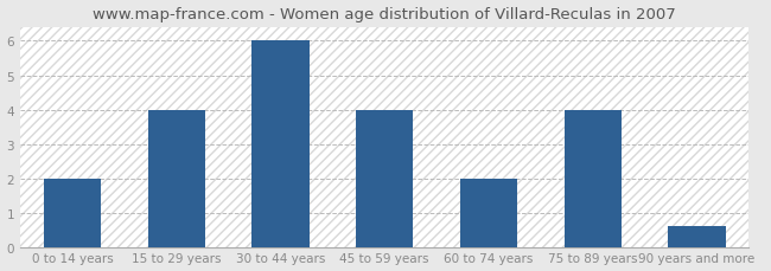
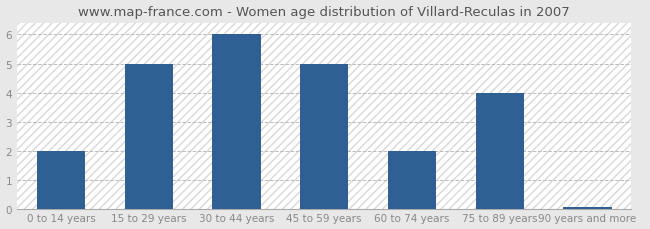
15 to 29 years: 4.00 -> 5.00
45 to 59 years: 4.00 -> 5.00
90 years and more: 0.60 -> 0.07
